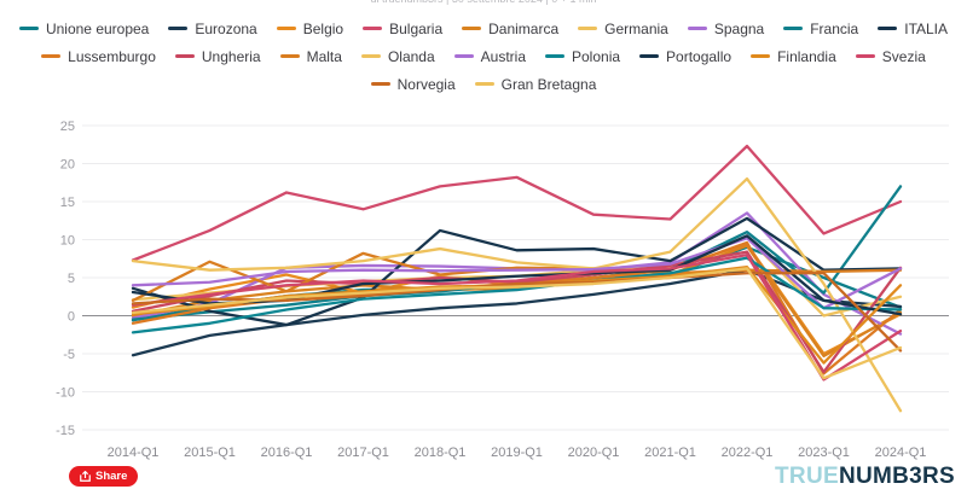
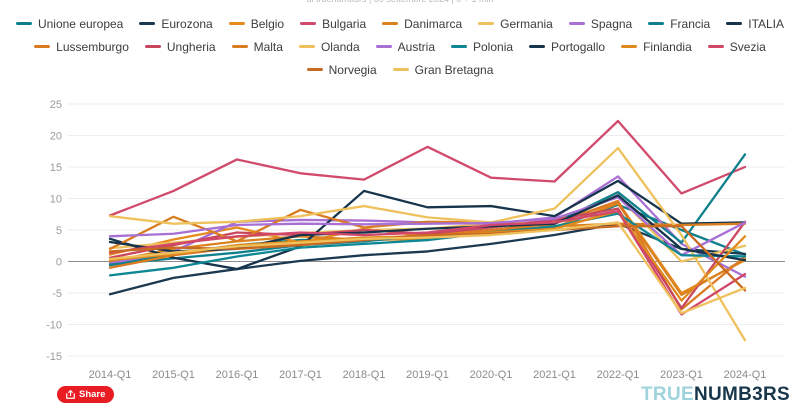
Bulgaria/2018-Q1: 17 -> 13
Finlandia/2022-Q1: 6 -> 8
